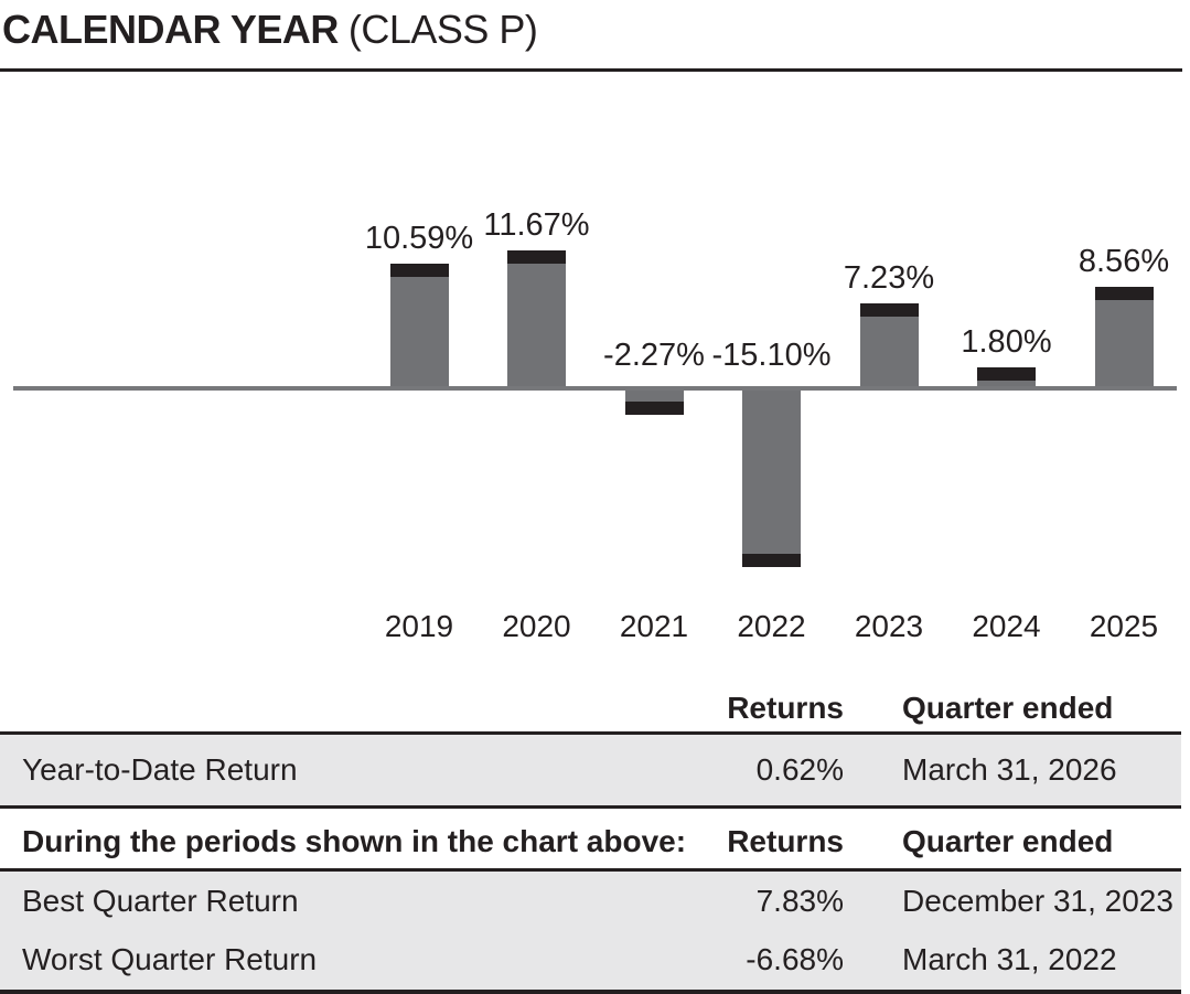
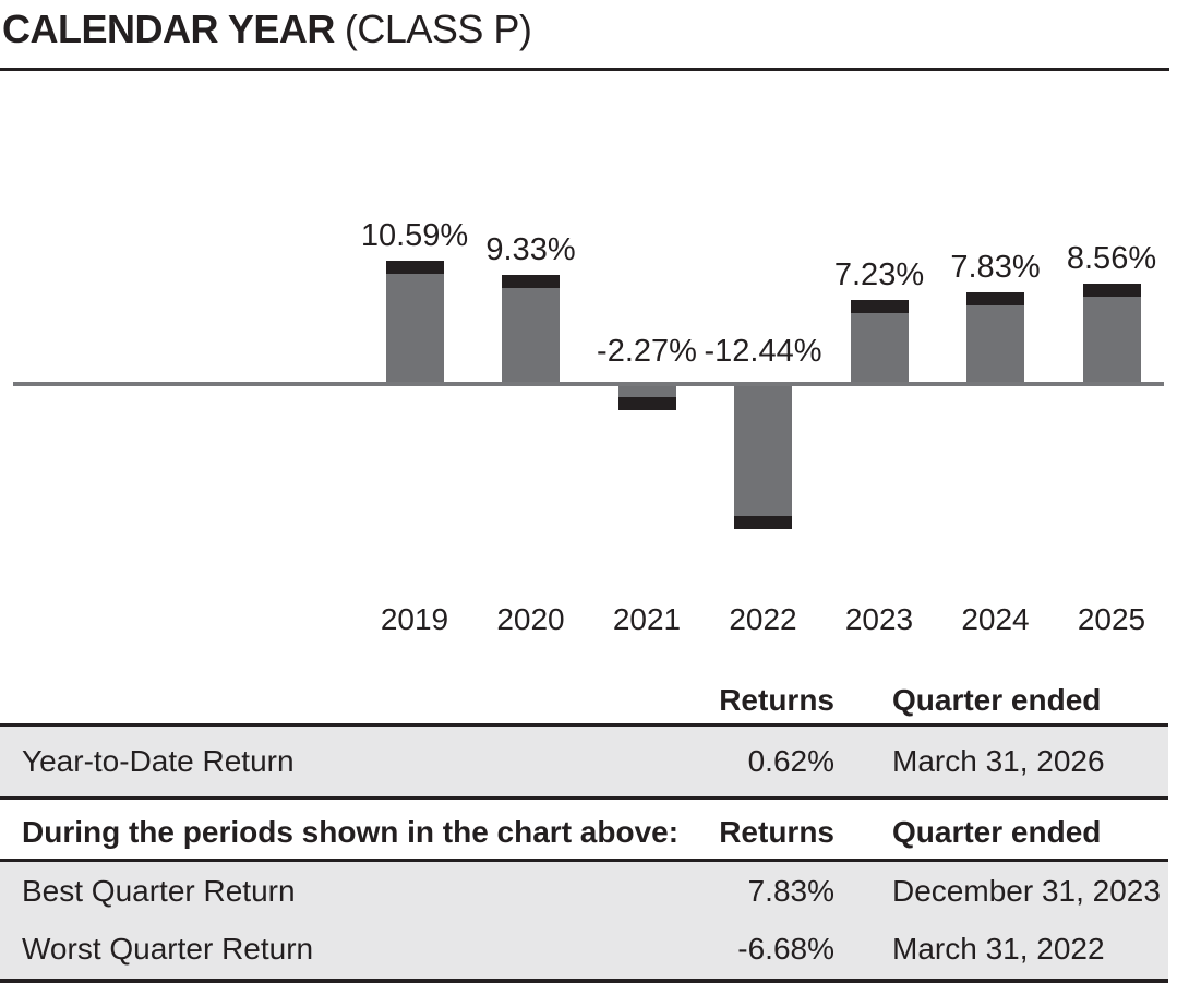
2020: 11.67% -> 9.33%
2022: -15.10% -> -12.44%
2024: 1.80% -> 7.83%
